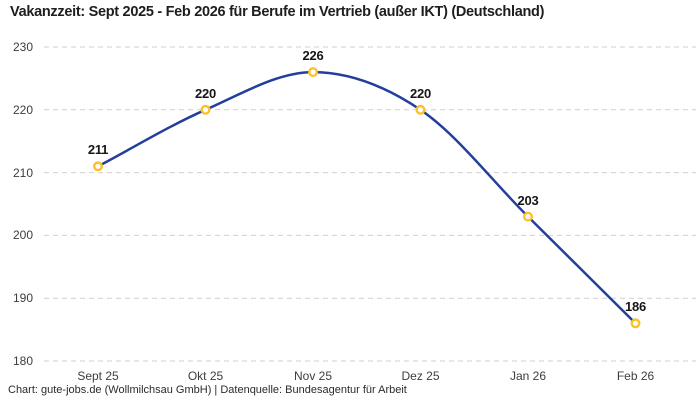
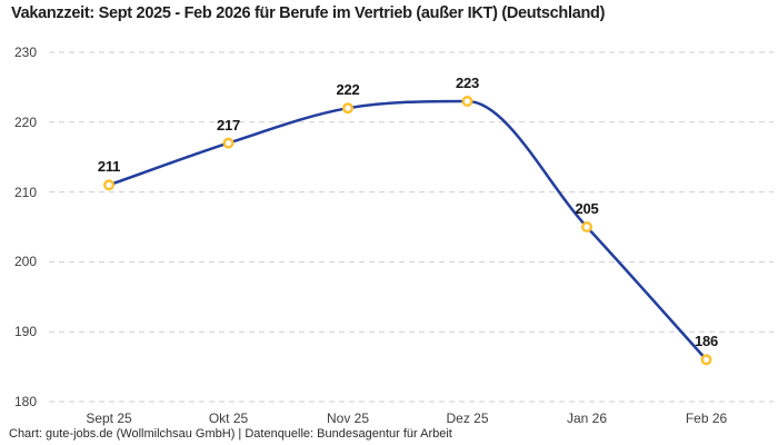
Okt 25: 220 -> 217
Nov 25: 226 -> 222
Dez 25: 220 -> 223
Jan 26: 203 -> 205
